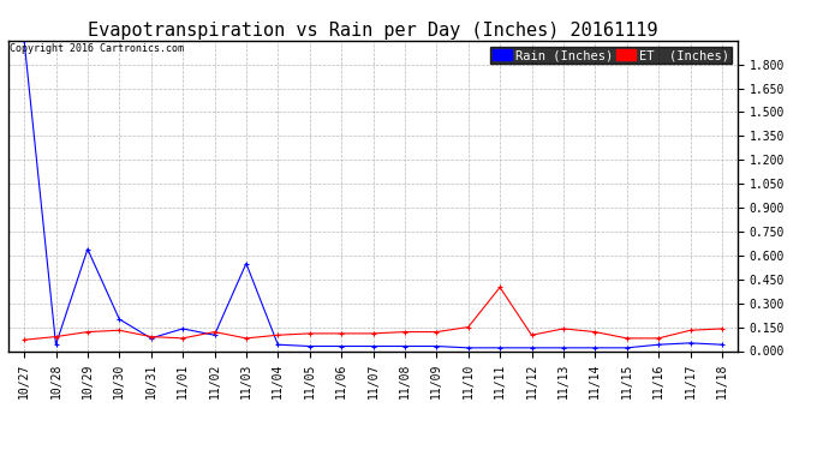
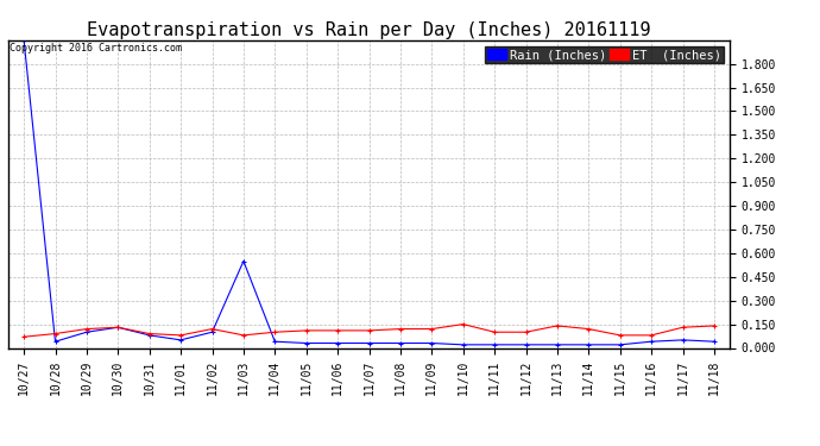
Rain (Inches)/10/29: 0.64 -> 0.10
Rain (Inches)/10/30: 0.20 -> 0.13
Rain (Inches)/11/01: 0.14 -> 0.05
ET (Inches)/11/11: 0.40 -> 0.10
